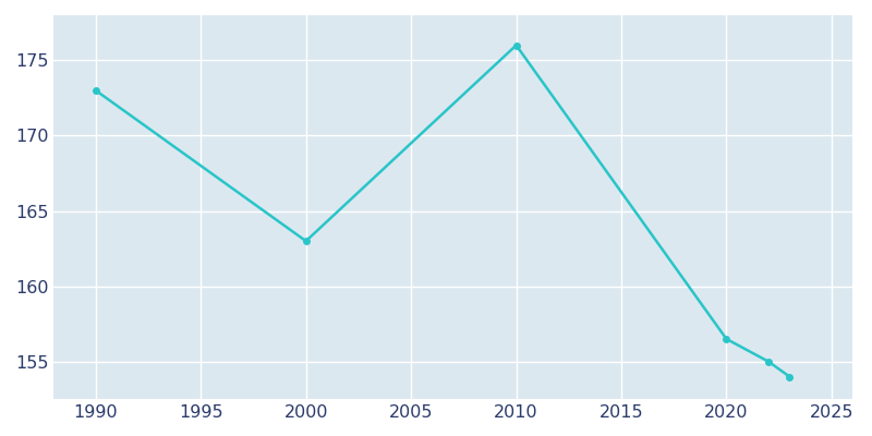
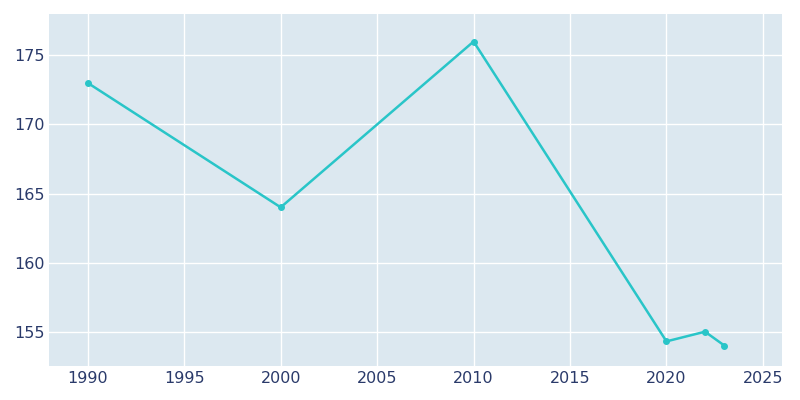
2000: 163.0 -> 164.0
2020: 156.5 -> 154.3
